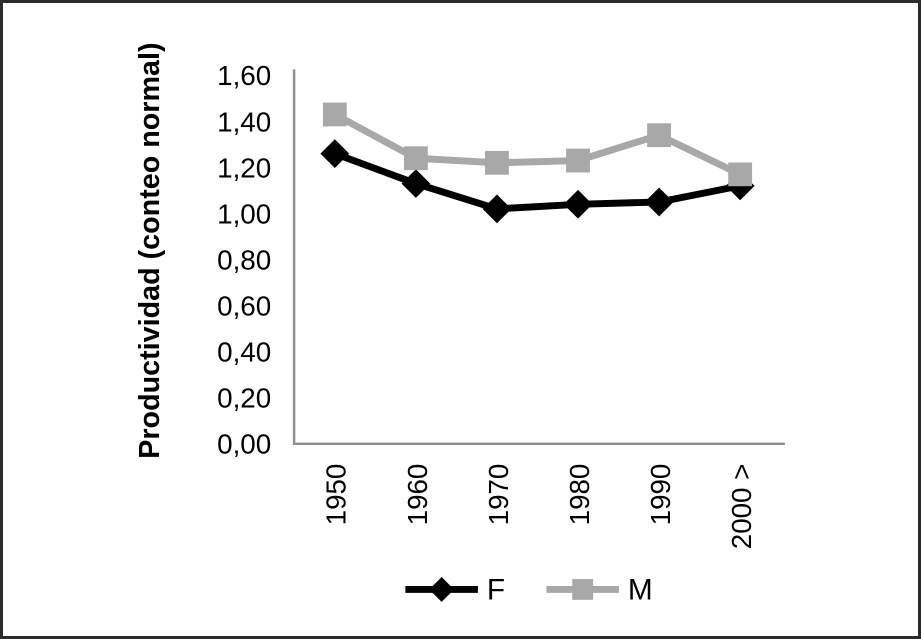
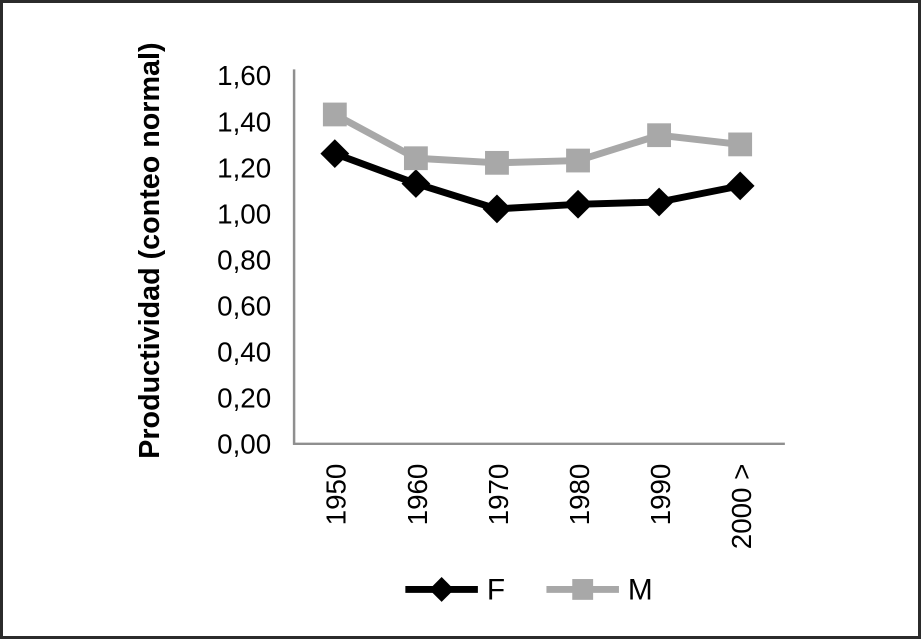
M/2000 >: 1,17 -> 1,30
